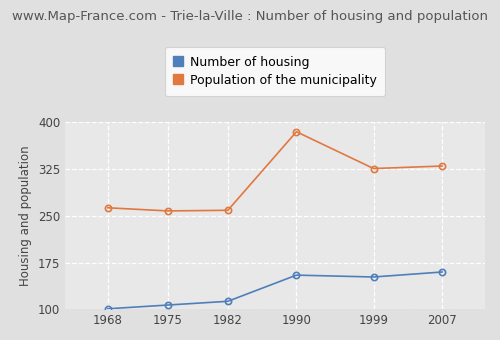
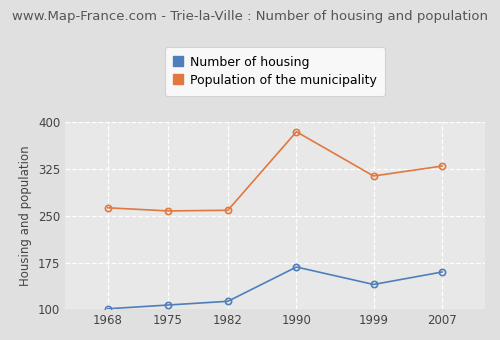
Number of housing/1990: 155 -> 168
Number of housing/1999: 152 -> 140
Population of the municipality/1999: 326 -> 314
